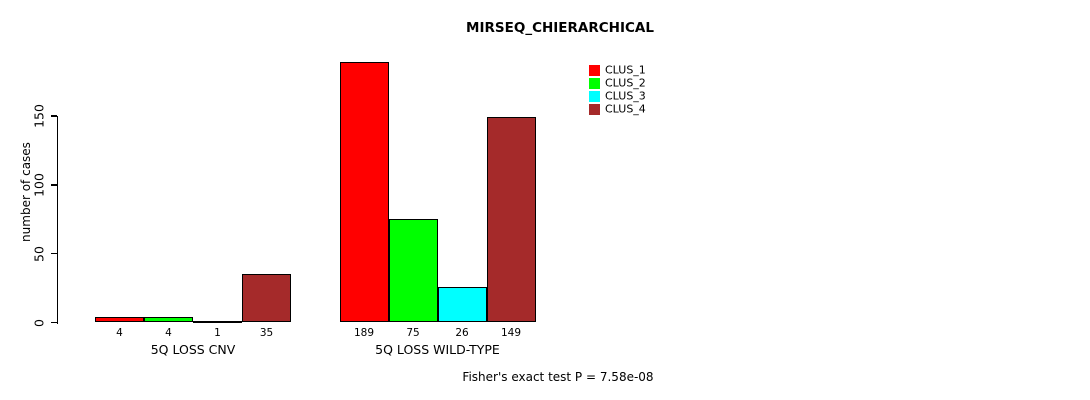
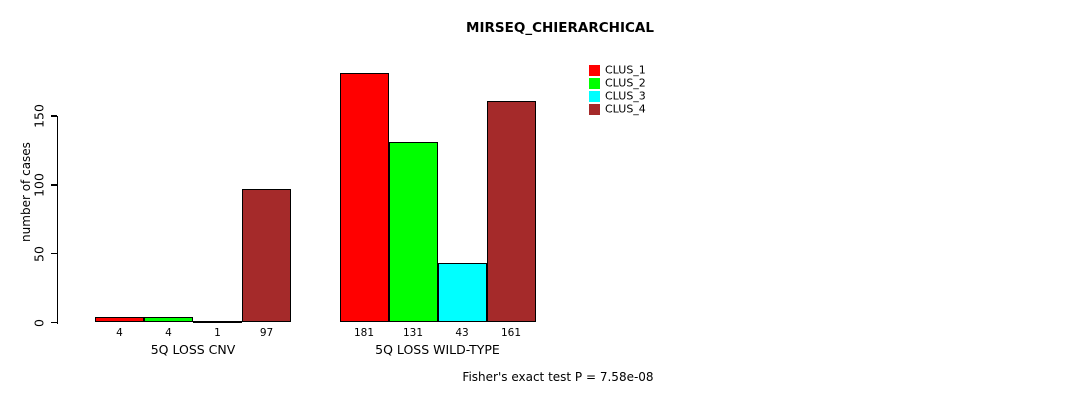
CLUS_4/5Q LOSS CNV: 35 -> 97
CLUS_1/5Q LOSS WILD-TYPE: 189 -> 181
CLUS_2/5Q LOSS WILD-TYPE: 75 -> 131
CLUS_3/5Q LOSS WILD-TYPE: 26 -> 43
CLUS_4/5Q LOSS WILD-TYPE: 149 -> 161
